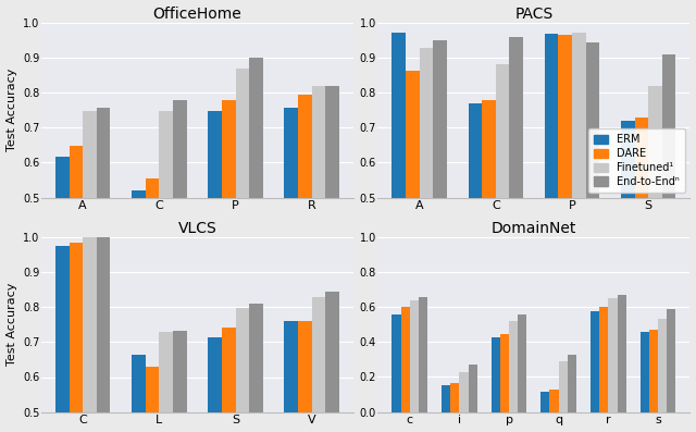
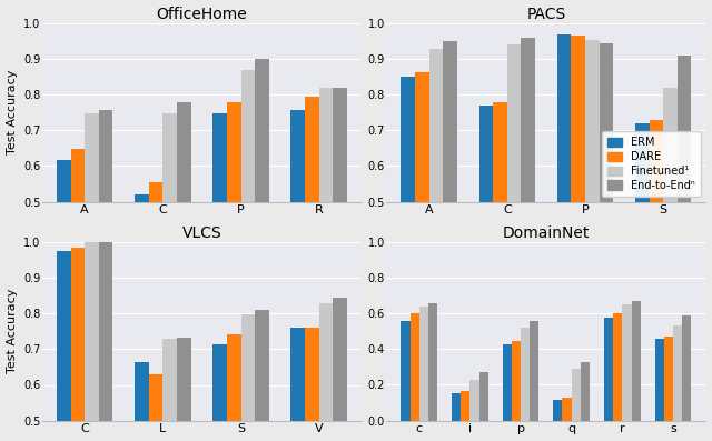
PACS/ERM/A: 0.970 -> 0.850
PACS/Finetuned¹/C: 0.880 -> 0.940
PACS/Finetuned¹/P: 0.970 -> 0.952
